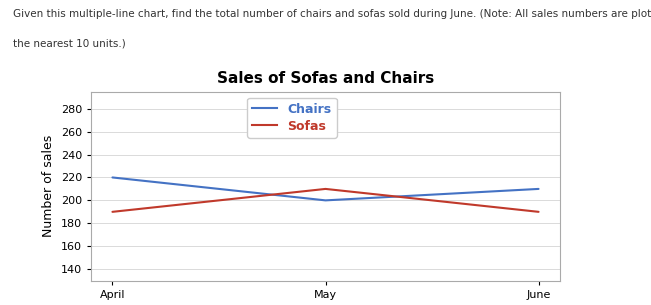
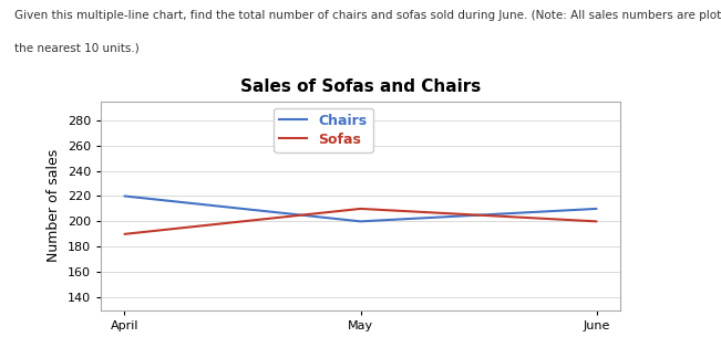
Sofas/June: 190 -> 200
